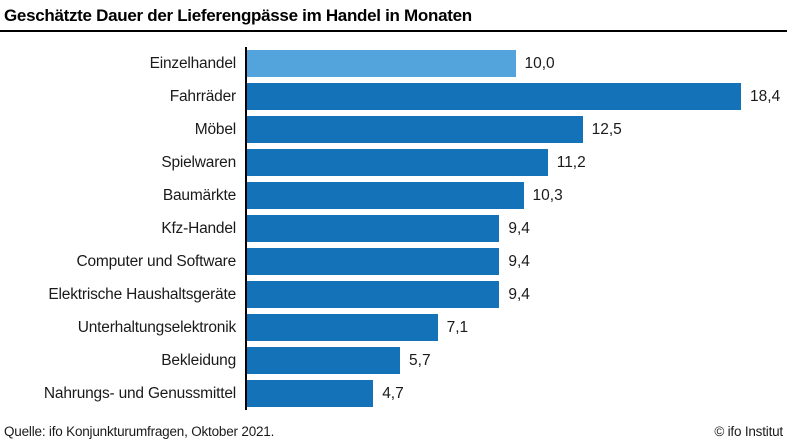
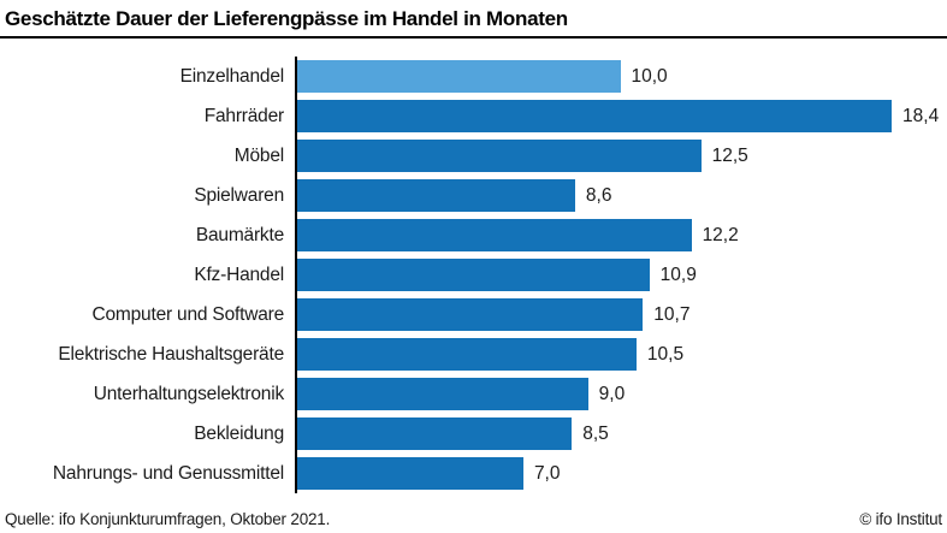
Spielwaren: 11,2 -> 8,6
Baumärkte: 10,3 -> 12,2
Kfz-Handel: 9,4 -> 10,9
Computer und Software: 9,4 -> 10,7
Elektrische Haushaltsgeräte: 9,4 -> 10,5
Unterhaltungselektronik: 7,1 -> 9,0
Bekleidung: 5,7 -> 8,5
Nahrungs- und Genussmittel: 4,7 -> 7,0
